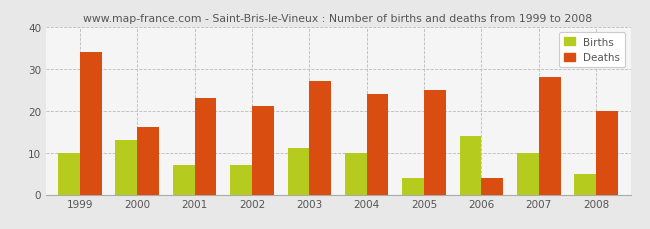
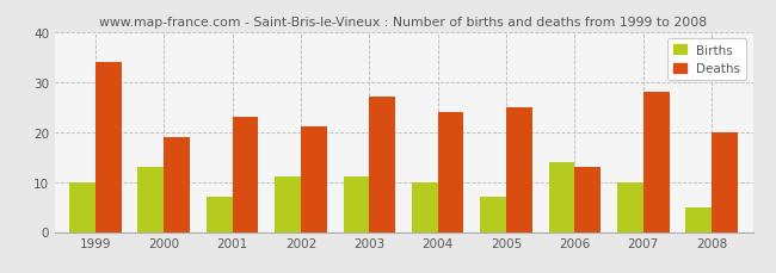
Deaths/2000: 16 -> 19
Births/2002: 7 -> 11
Births/2005: 4 -> 7
Deaths/2006: 4 -> 13
